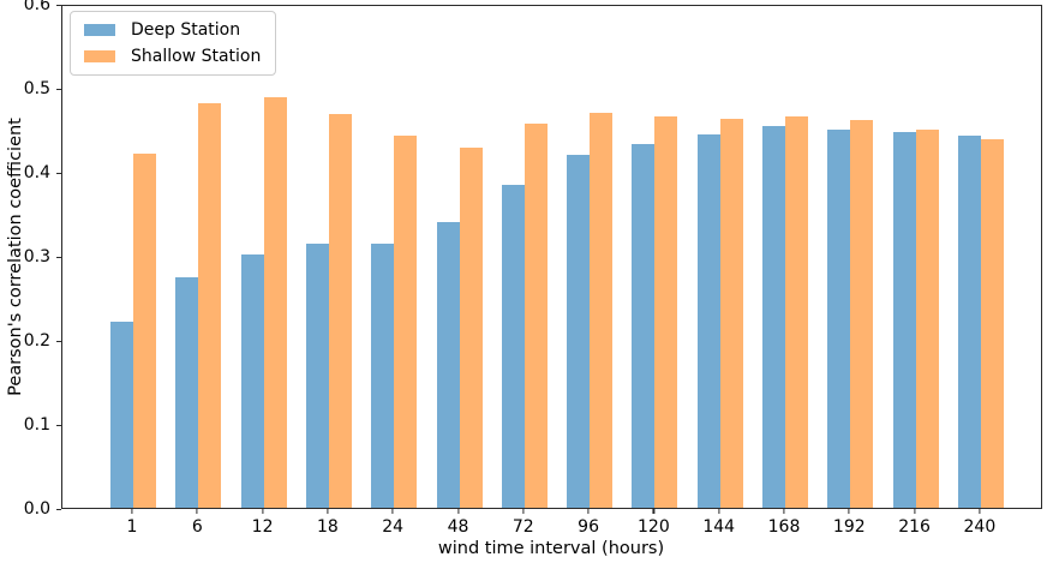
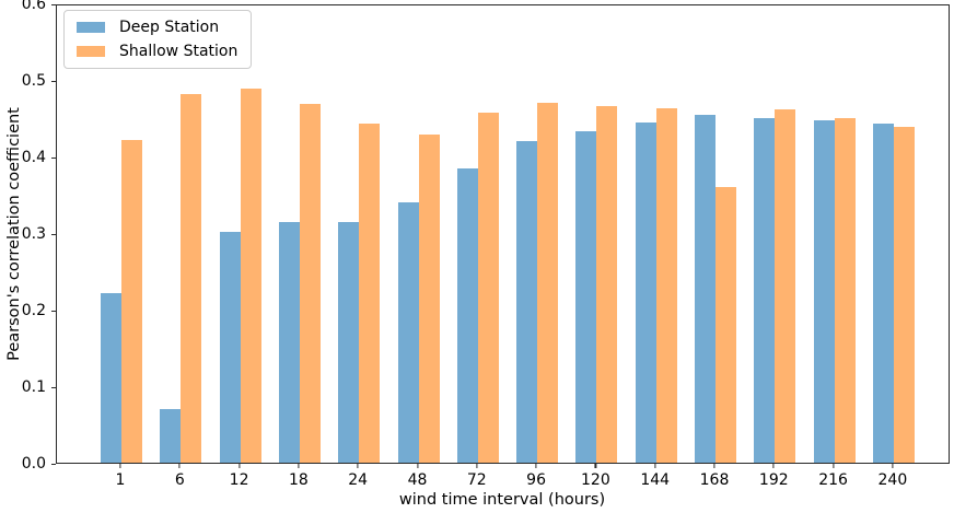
Deep Station/6: 0.28 -> 0.07
Shallow Station/168: 0.47 -> 0.36
